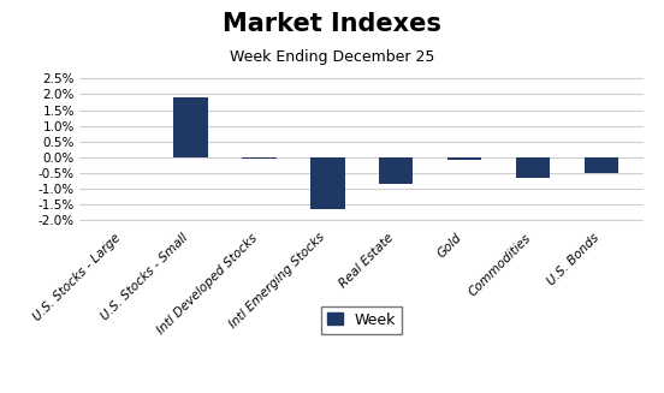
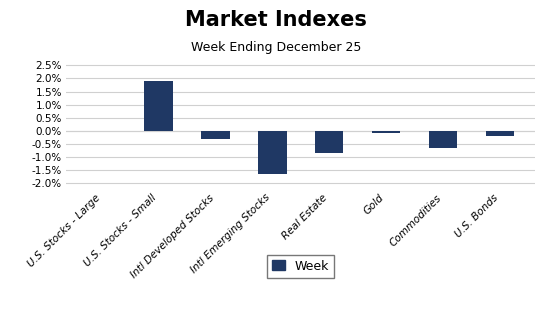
Intl Developed Stocks: -0.05% -> -0.30%
U.S. Bonds: -0.50% -> -0.20%
